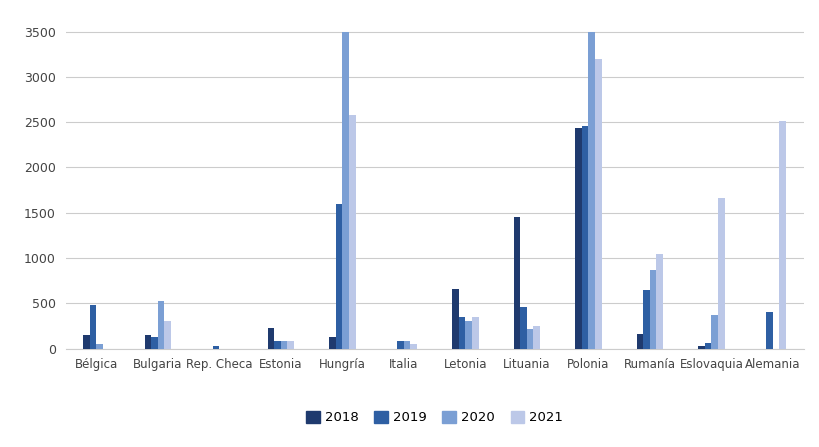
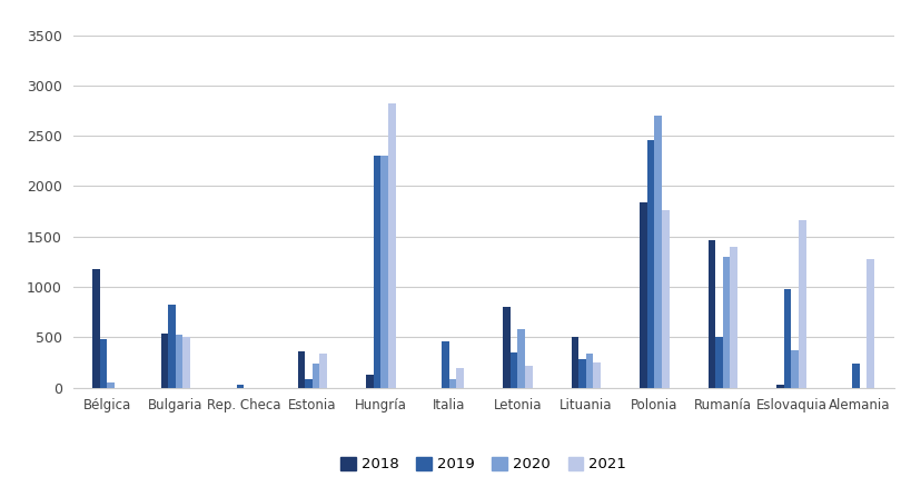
2018/Bélgica: 150 -> 1180
2018/Bulgaria: 150 -> 540
2019/Bulgaria: 130 -> 820
2021/Bulgaria: 300 -> 500
2018/Estonia: 230 -> 360
2020/Estonia: 90 -> 240
2021/Estonia: 90 -> 340
2019/Hungría: 1600 -> 2300
2020/Hungría: 3500 -> 2300
2021/Hungría: 2580 -> 2820
2019/Italia: 80 -> 460
2021/Italia: 50 -> 200
2018/Letonia: 660 -> 800
2020/Letonia: 310 -> 580
2021/Letonia: 350 -> 220
2018/Lituania: 1450 -> 500
2019/Lituania: 460 -> 280
2020/Lituania: 220 -> 340
2018/Polonia: 2440 -> 1840
2020/Polonia: 3500 -> 2700
2021/Polonia: 3200 -> 1760
2018/Rumanía: 160 -> 1460
2019/Rumanía: 650 -> 500
2020/Rumanía: 870 -> 1300
2021/Rumanía: 1050 -> 1400
2019/Eslovaquia: 60 -> 980
2019/Alemania: 400 -> 240
2021/Alemania: 2510 -> 1280
